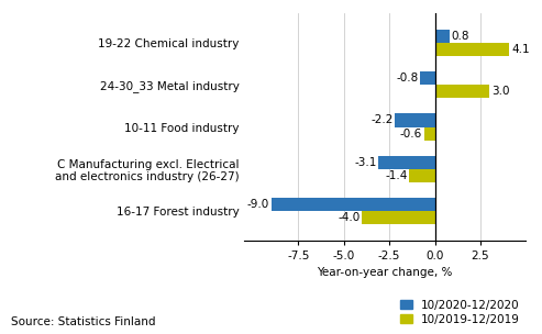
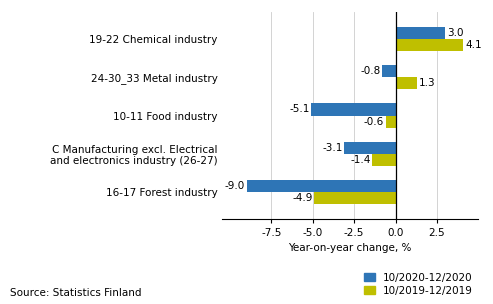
10/2020-12/2020/19-22 Chemical industry: 0.8 -> 3.0
10/2019-12/2019/24-30_33 Metal industry: 3.0 -> 1.3
10/2020-12/2020/10-11 Food industry: -2.2 -> -5.1
10/2019-12/2019/16-17 Forest industry: -4.0 -> -4.9
